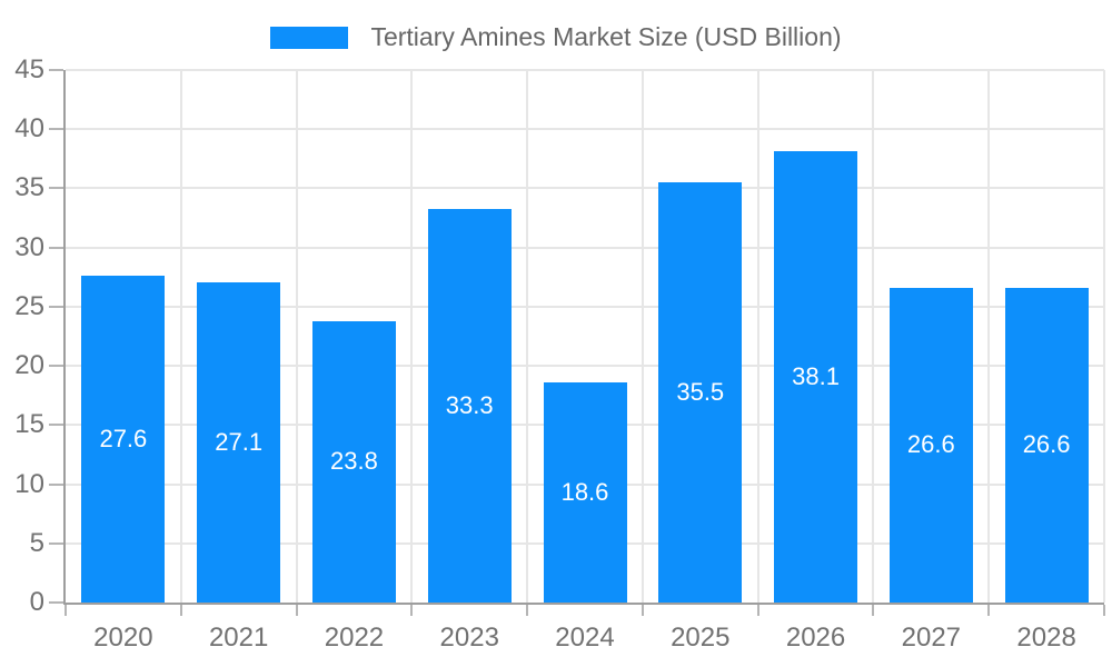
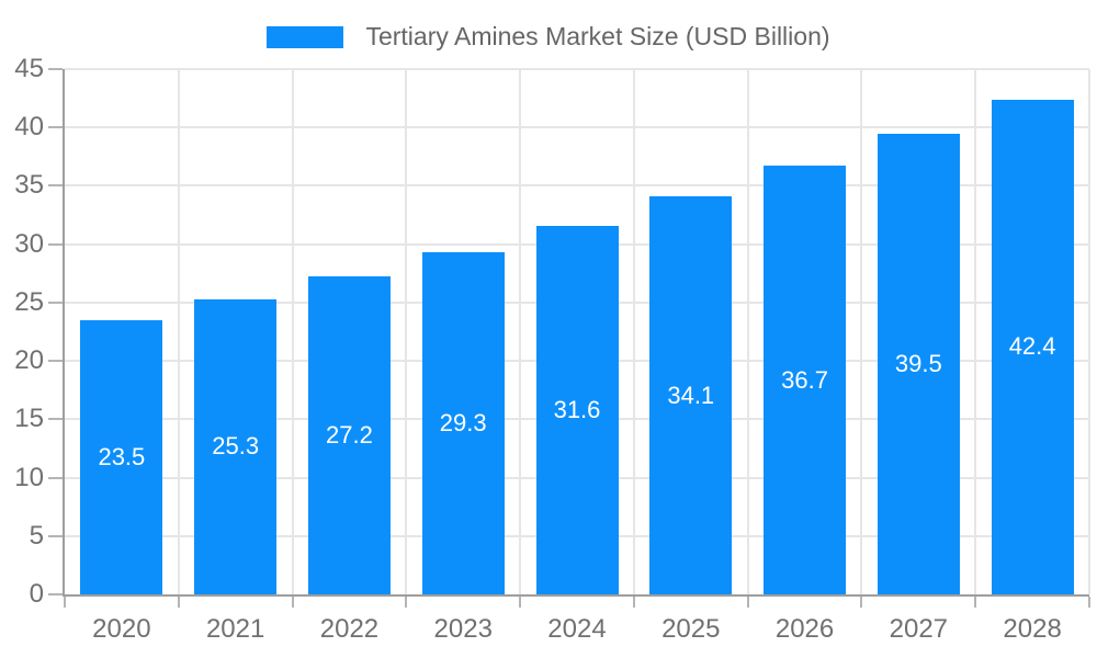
2020: 27.6 -> 23.5
2021: 27.1 -> 25.3
2022: 23.8 -> 27.2
2023: 33.3 -> 29.3
2024: 18.6 -> 31.6
2025: 35.5 -> 34.1
2026: 38.1 -> 36.7
2027: 26.6 -> 39.5
2028: 26.6 -> 42.4
